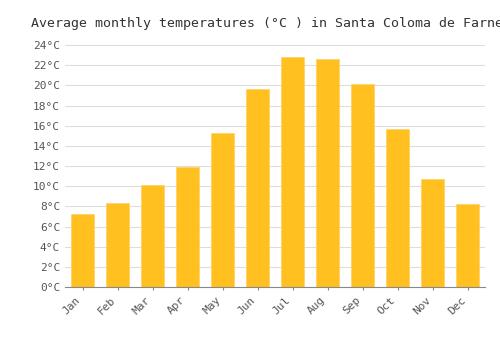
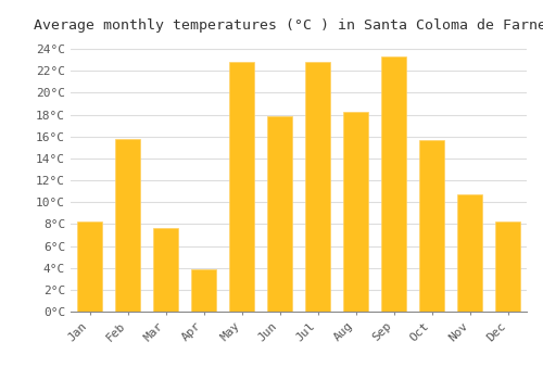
Jan: 7.2°C -> 8.2°C
Feb: 8.3°C -> 15.8°C
Mar: 10.1°C -> 7.6°C
Apr: 11.9°C -> 3.9°C
May: 15.3°C -> 22.8°C
Jun: 19.6°C -> 17.9°C
Aug: 22.6°C -> 18.3°C
Sep: 20.1°C -> 23.3°C
